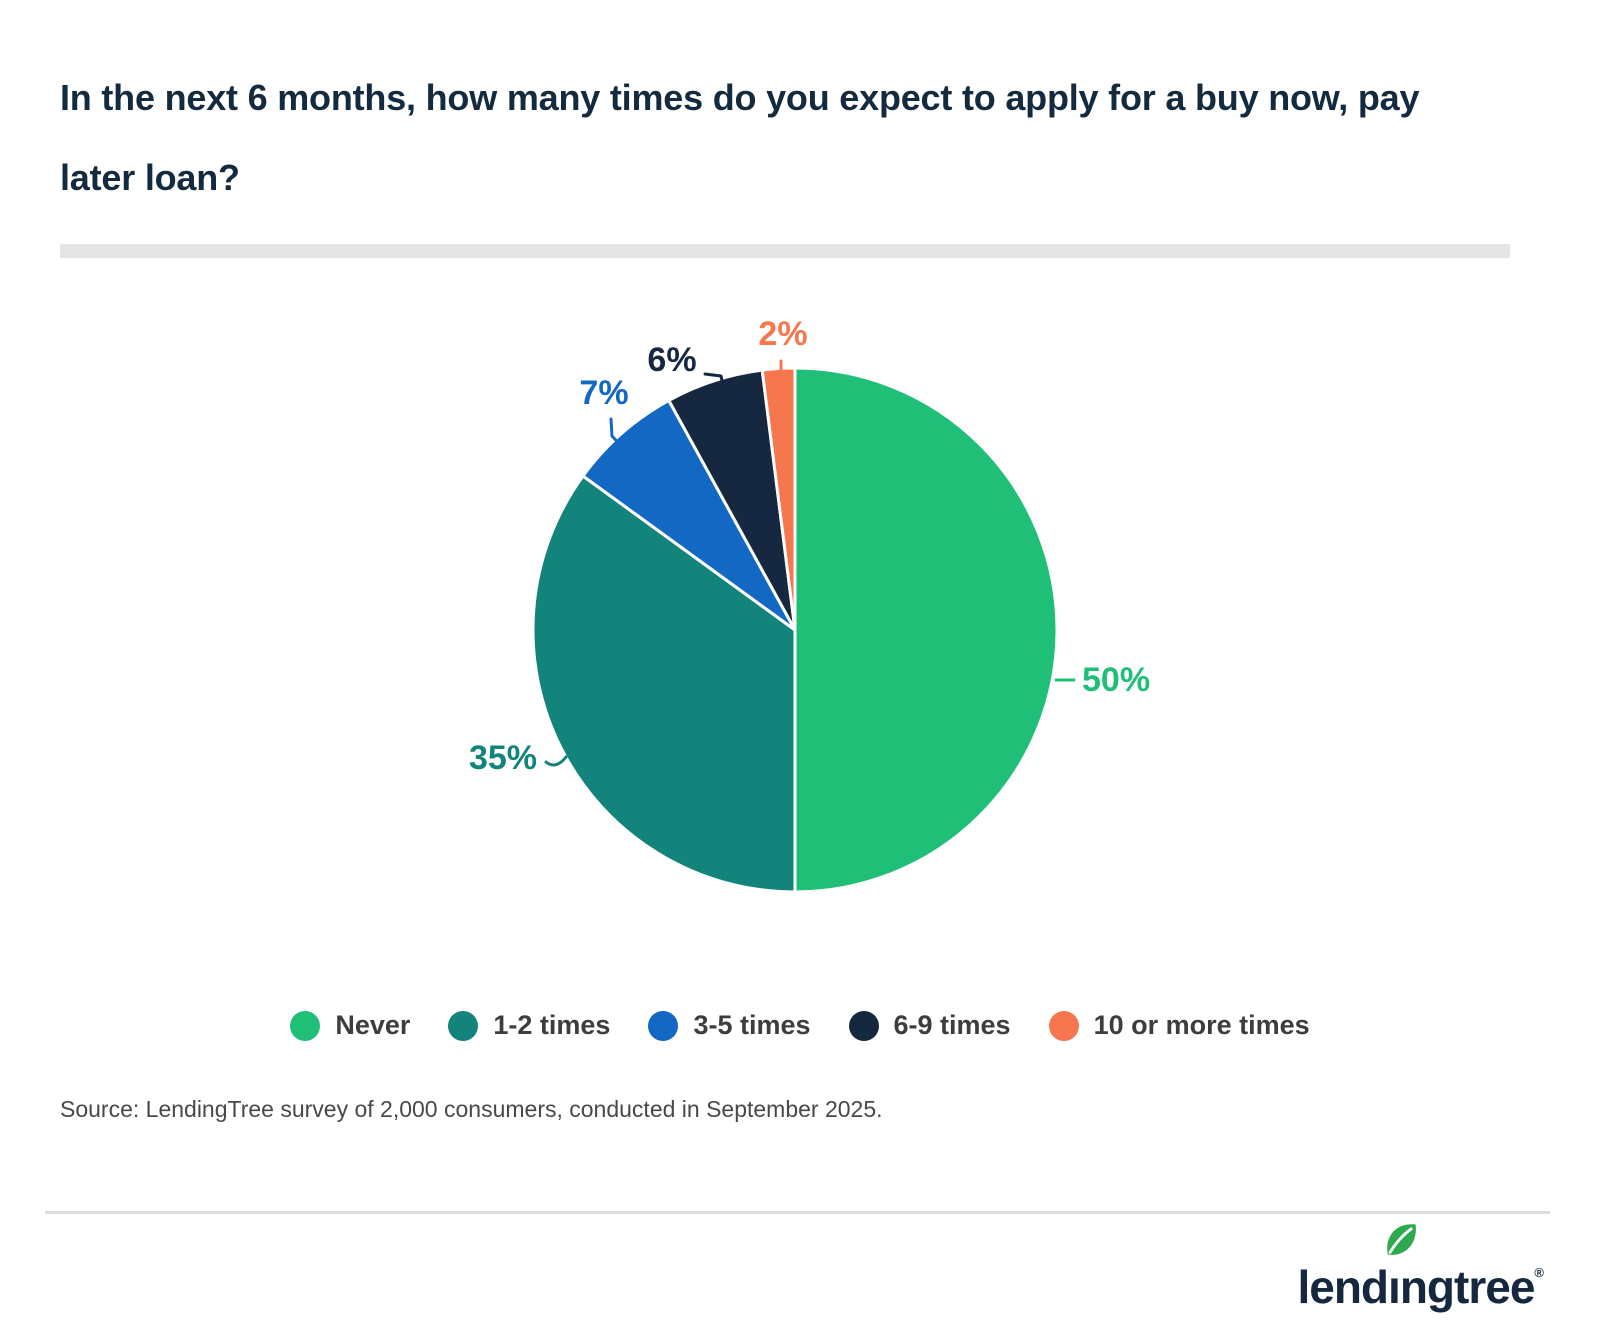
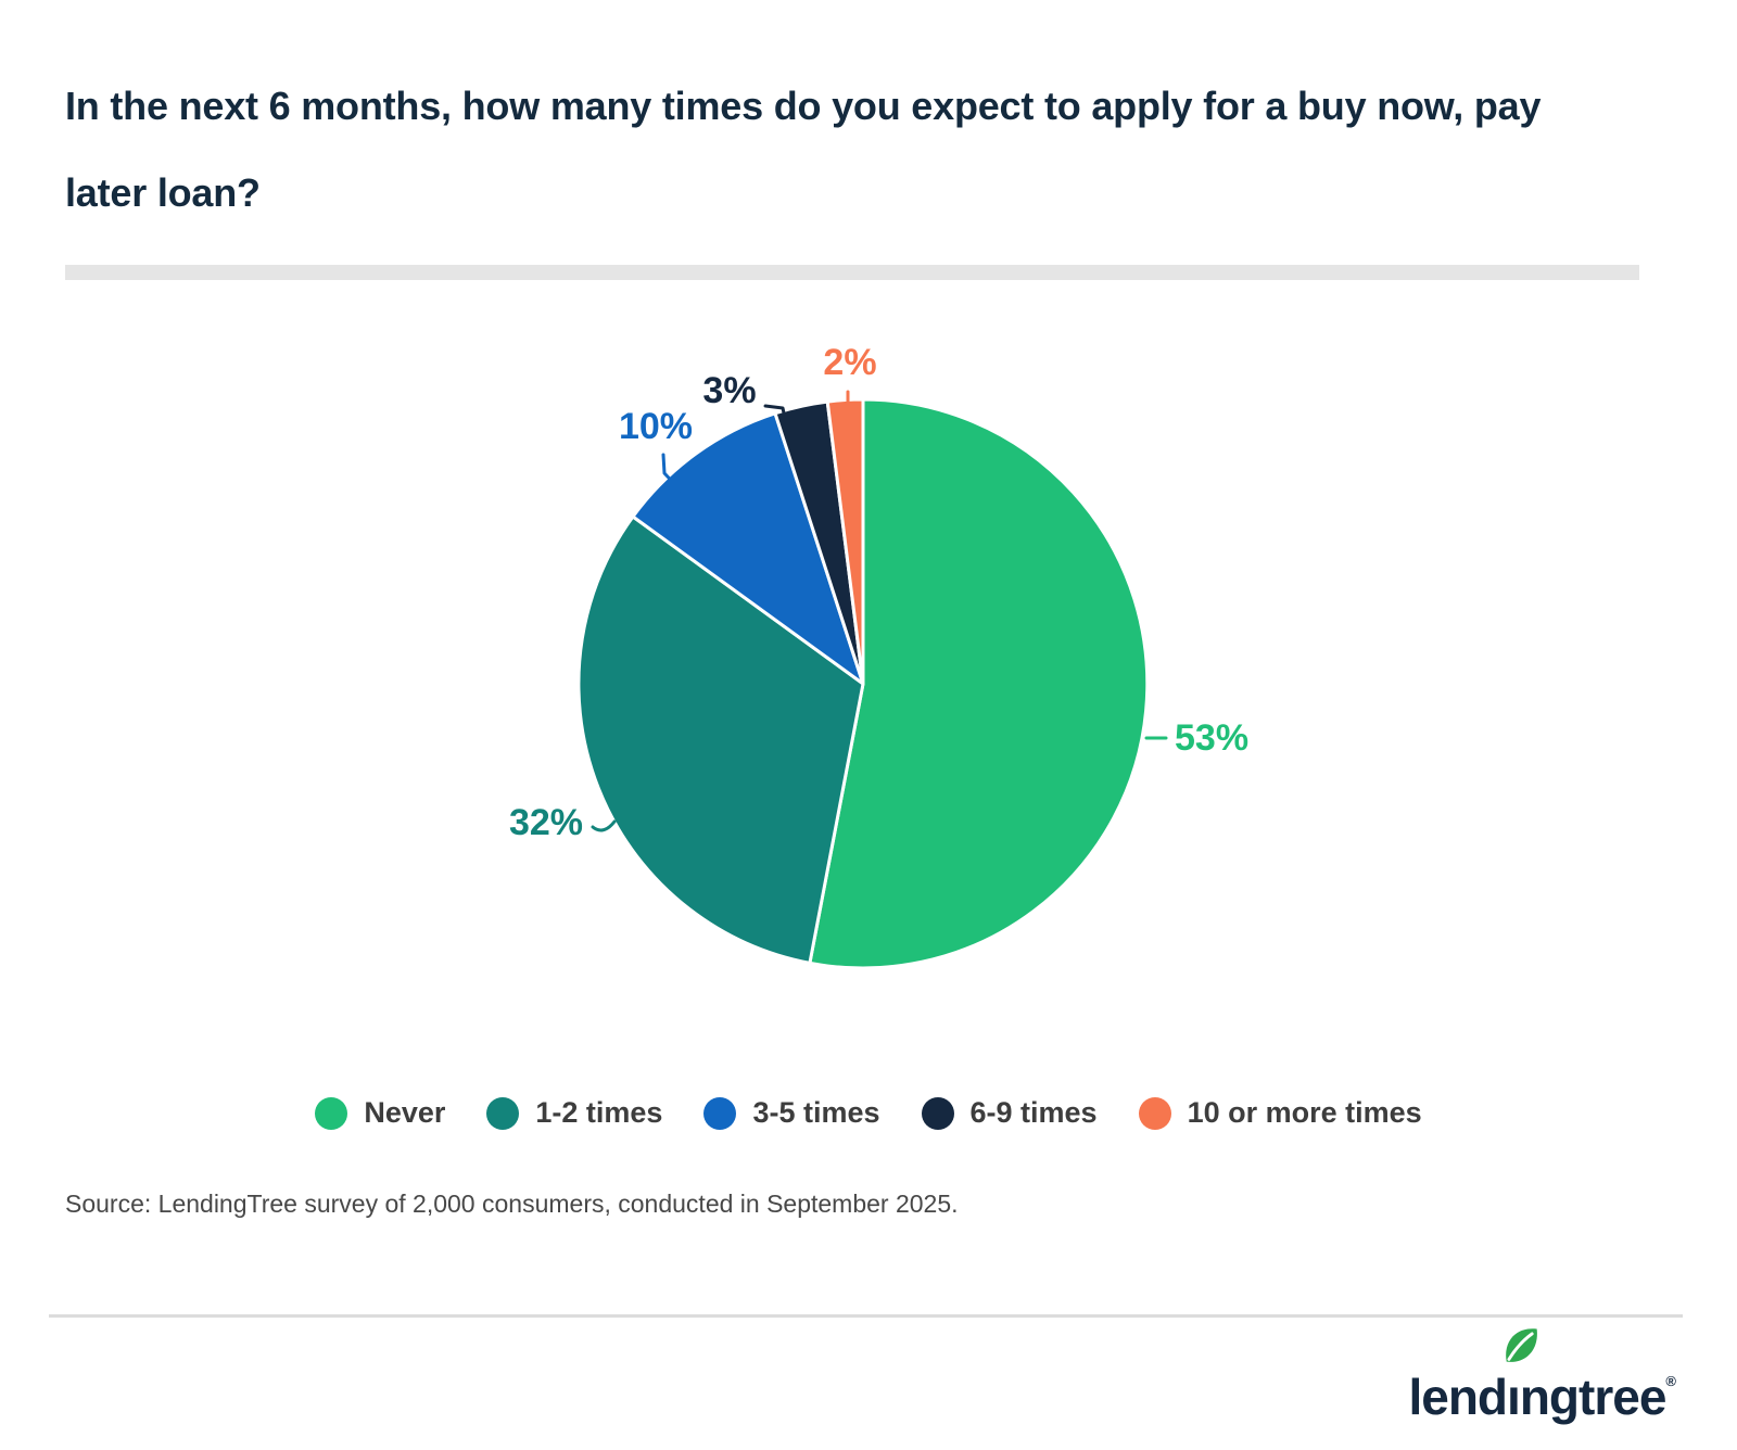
Never: 50% -> 53%
1-2 times: 35% -> 32%
3-5 times: 7% -> 10%
6-9 times: 6% -> 3%
